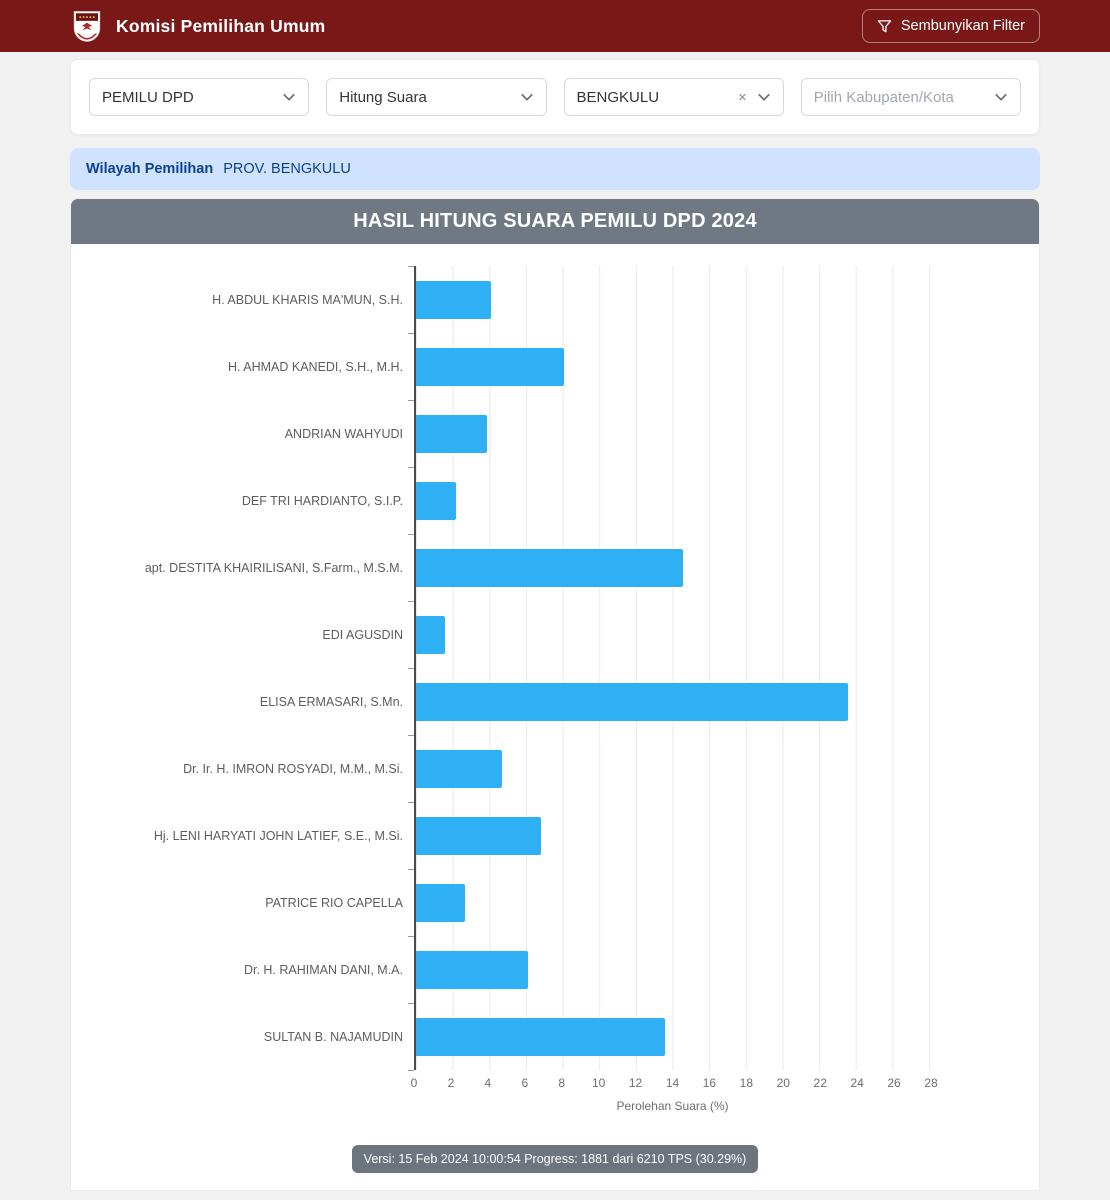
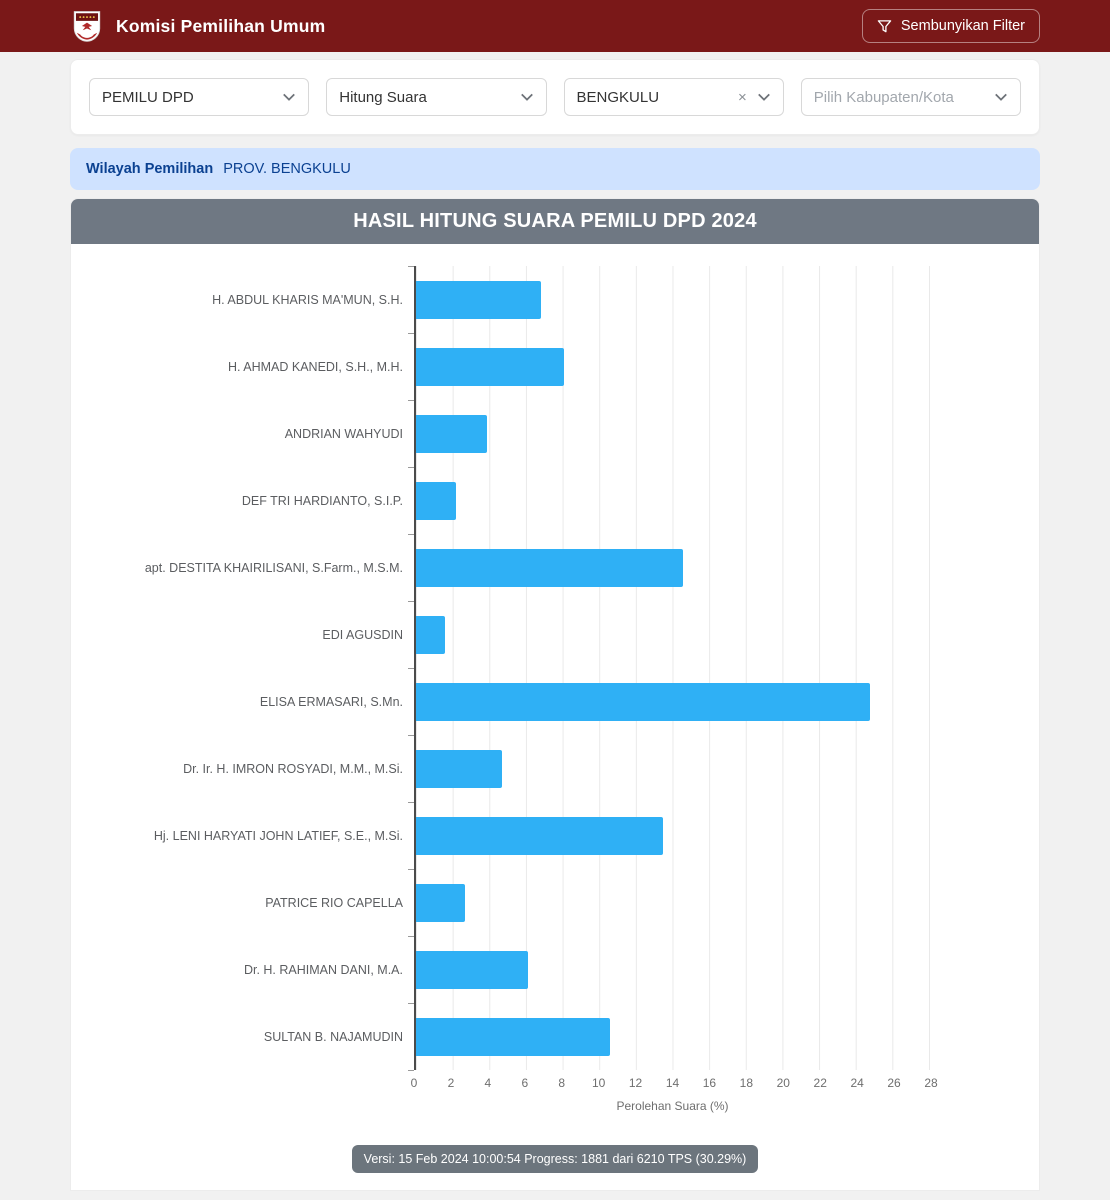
H. ABDUL KHARIS MA'MUN, S.H.: 4.1 -> 6.8
ELISA ERMASARI, S.Mn.: 23.6 -> 24.8
Hj. LENI HARYATI JOHN LATIEF, S.E., M.Si.: 6.8 -> 13.5
SULTAN B. NAJAMUDIN: 13.6 -> 10.6
